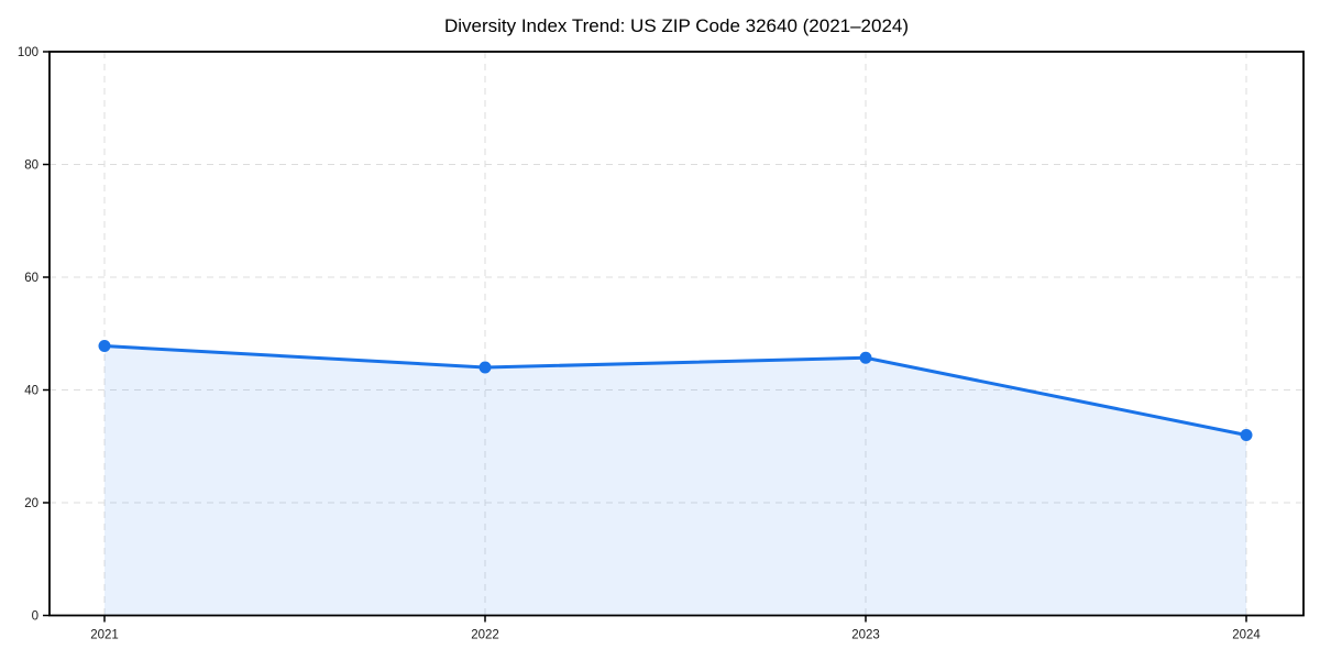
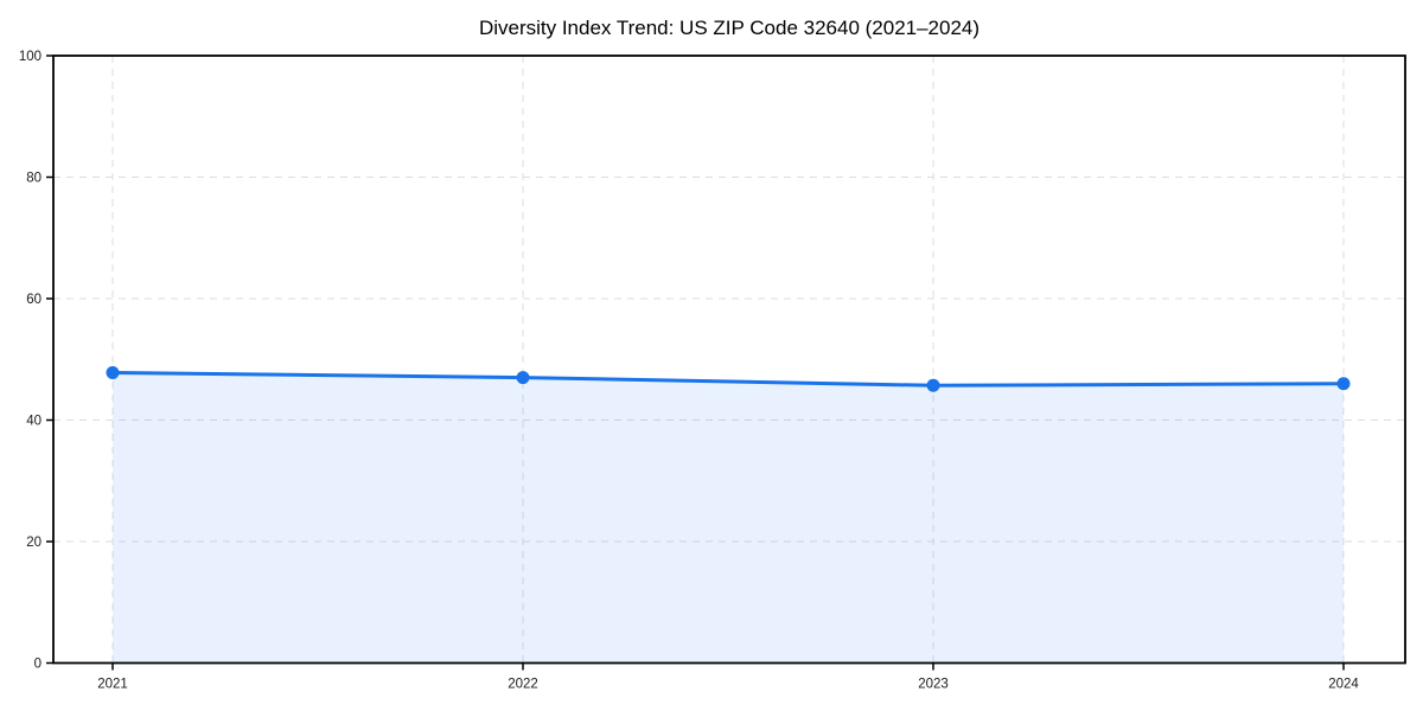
2022: 44 -> 47
2024: 32 -> 46
